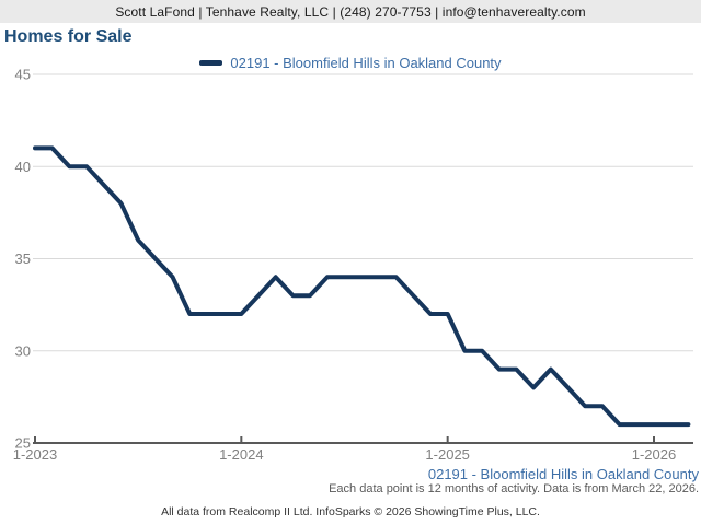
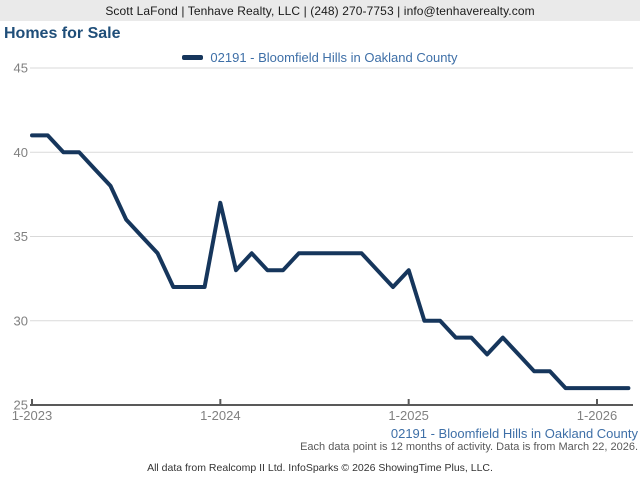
1-2024: 32 -> 37
1-2025: 32 -> 33
